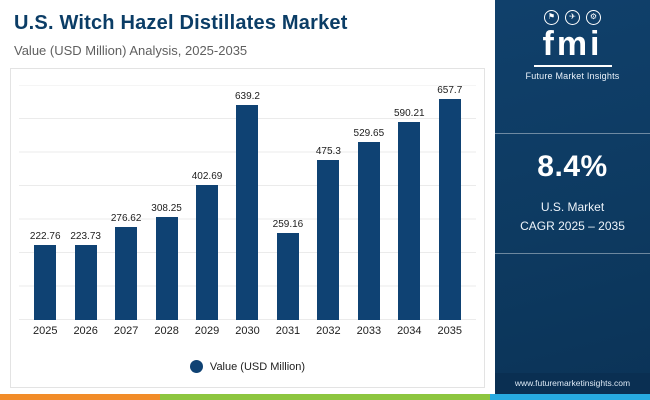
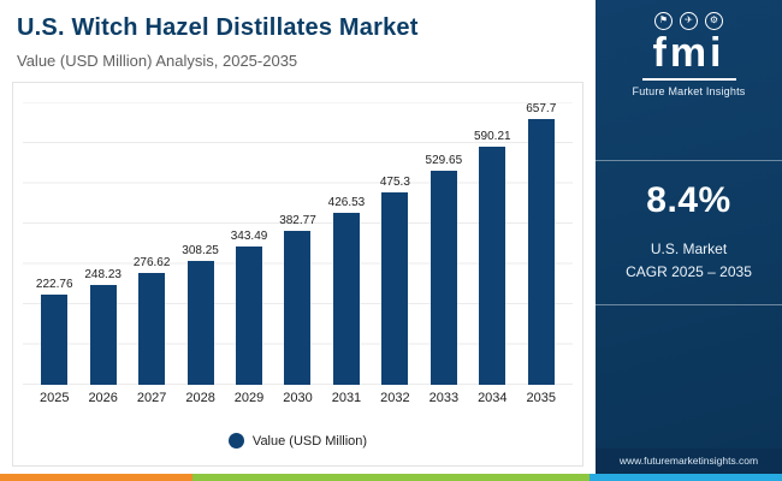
2026: 223.73 -> 248.23
2029: 402.69 -> 343.49
2030: 639.2 -> 382.77
2031: 259.16 -> 426.53
